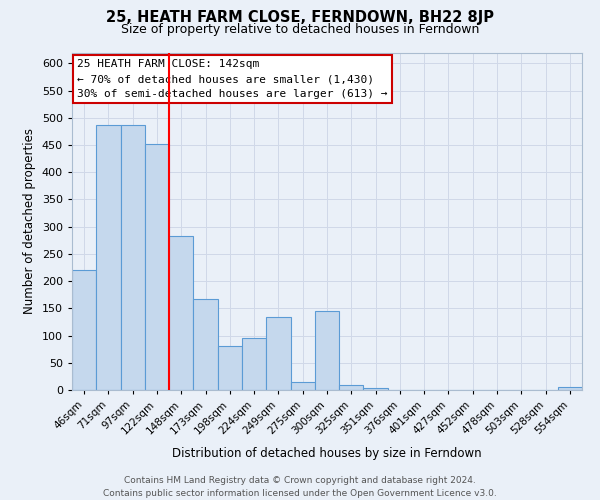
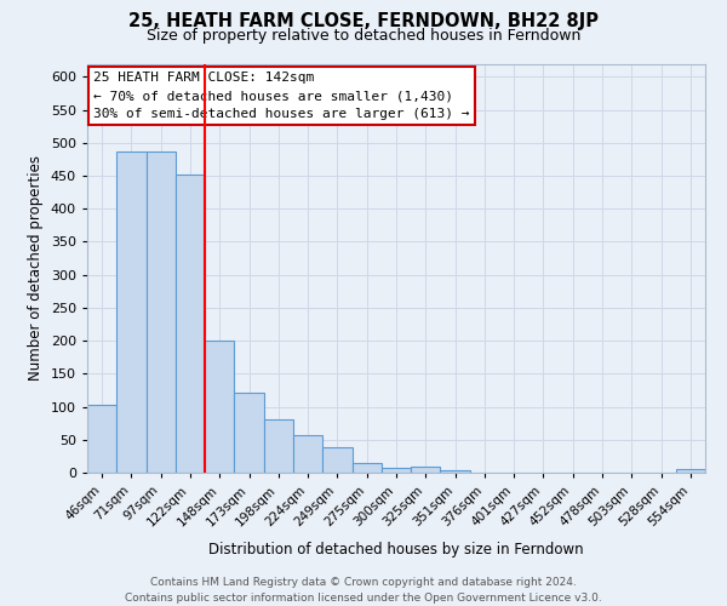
46sqm: 220 -> 103
148sqm: 282 -> 200
173sqm: 168 -> 122
224sqm: 96 -> 57
249sqm: 134 -> 39
300sqm: 146 -> 8
